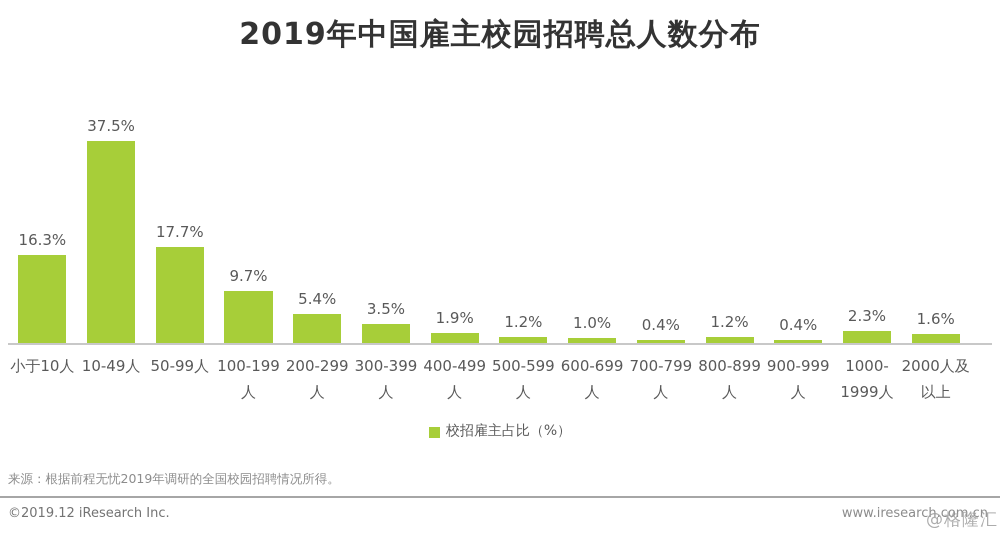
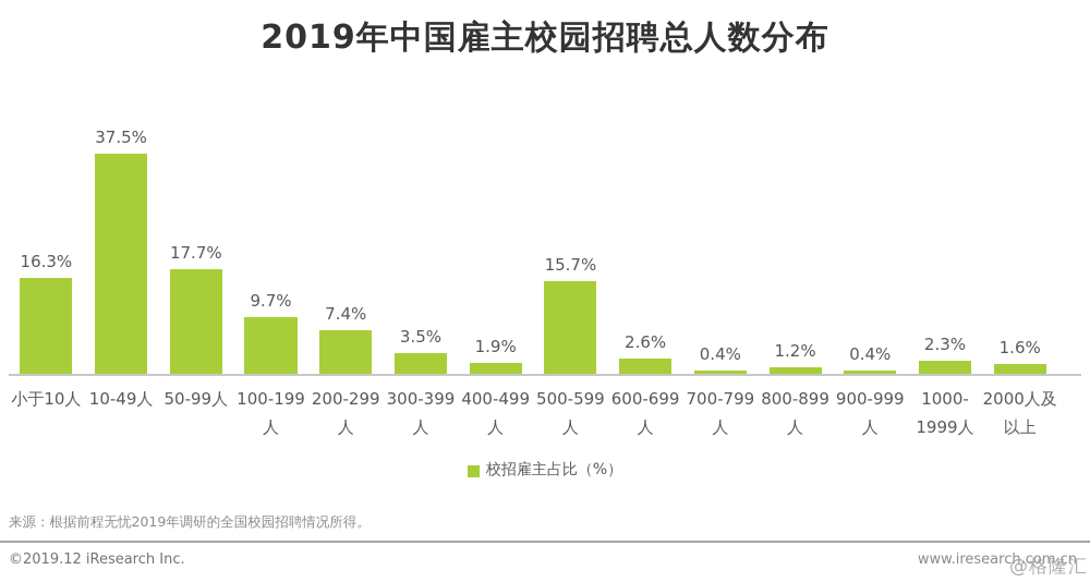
200-299人: 5.4% -> 7.4%
500-599人: 1.2% -> 15.7%
600-699人: 1.0% -> 2.6%
